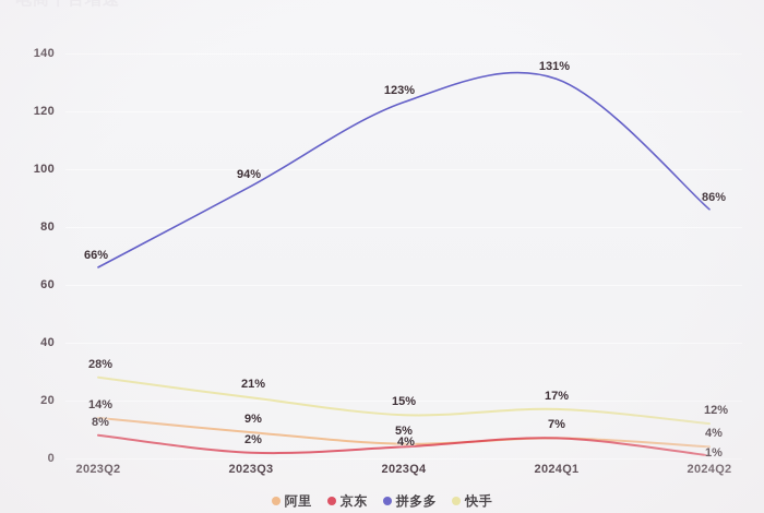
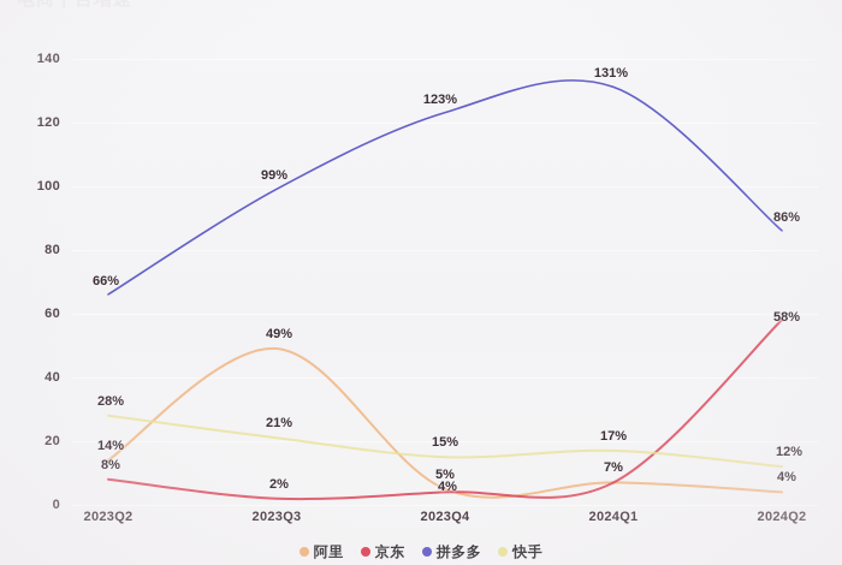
阿里/2023Q3: 9% -> 49%
拼多多/2023Q3: 94% -> 99%
京东/2024Q2: 1% -> 58%
